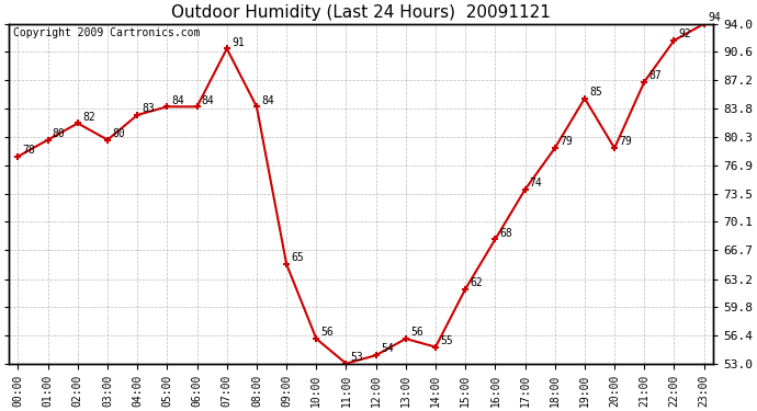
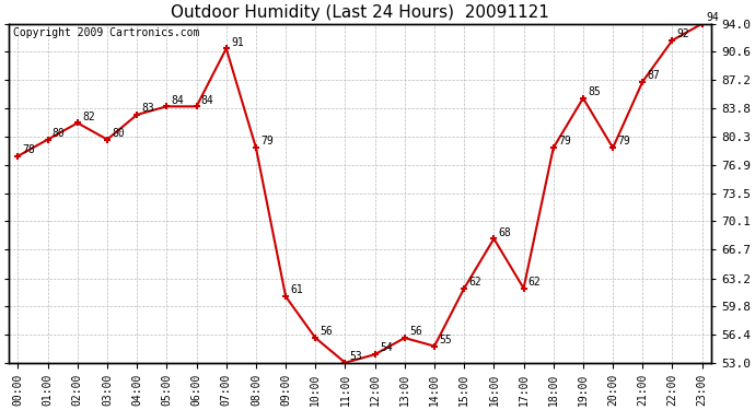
08:00: 84 -> 79
09:00: 65 -> 61
17:00: 74 -> 62
